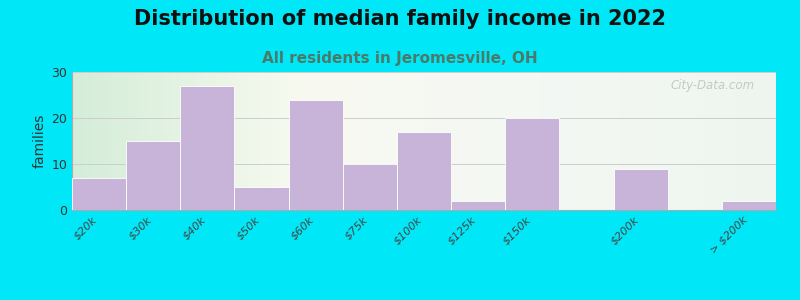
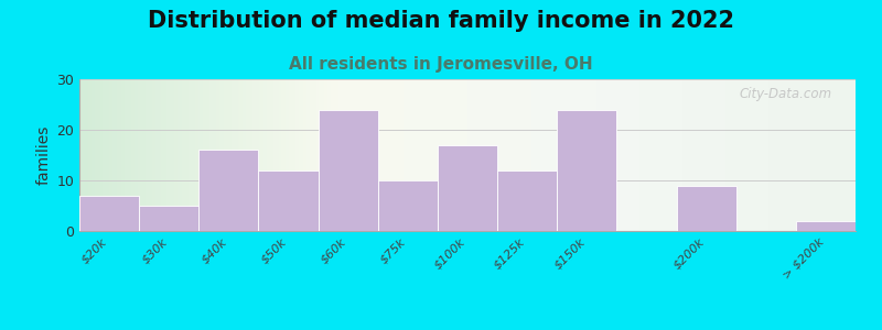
$30k: 15 -> 5
$40k: 27 -> 16
$50k: 5 -> 12
$125k: 2 -> 12
$150k: 20 -> 24
